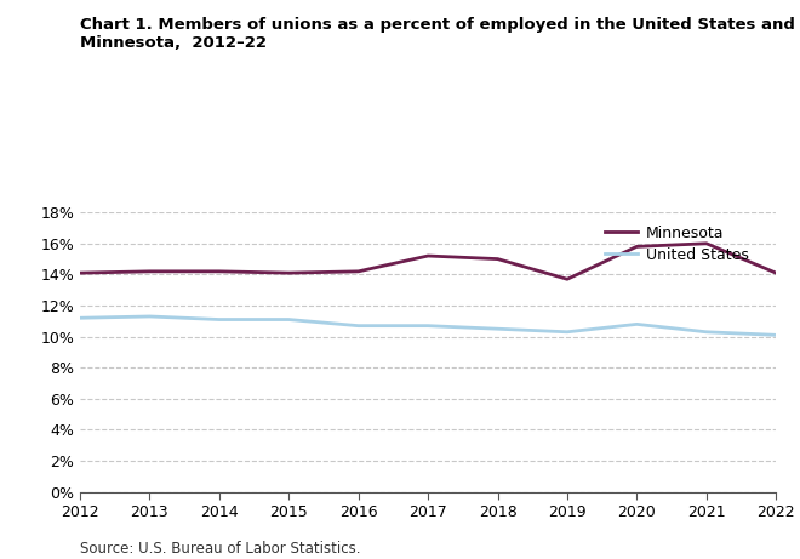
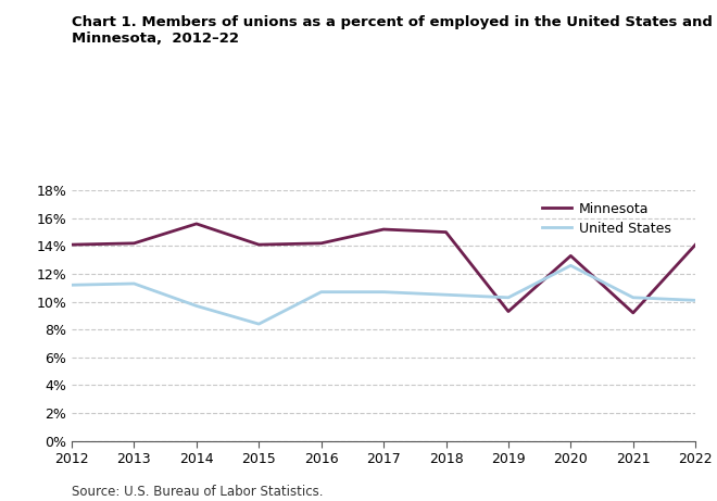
Minnesota/2014: 14.2% -> 15.6%
United States/2014: 11.1% -> 9.7%
United States/2015: 11.1% -> 8.4%
Minnesota/2019: 13.7% -> 9.3%
Minnesota/2020: 15.8% -> 13.3%
United States/2020: 10.8% -> 12.6%
Minnesota/2021: 16.0% -> 9.2%
